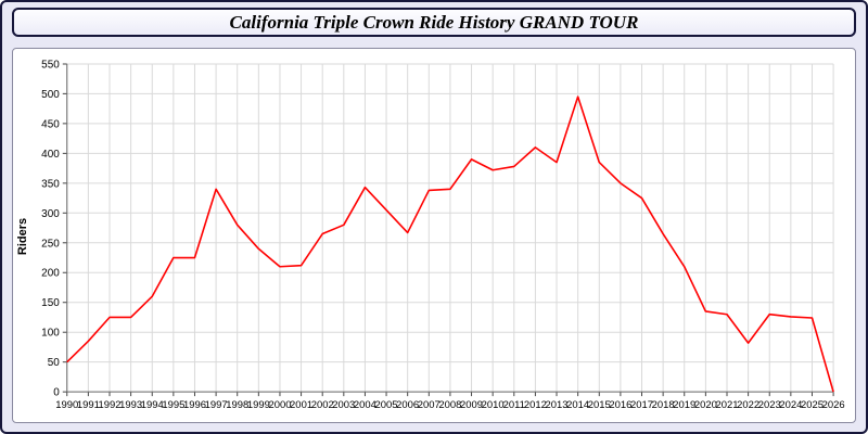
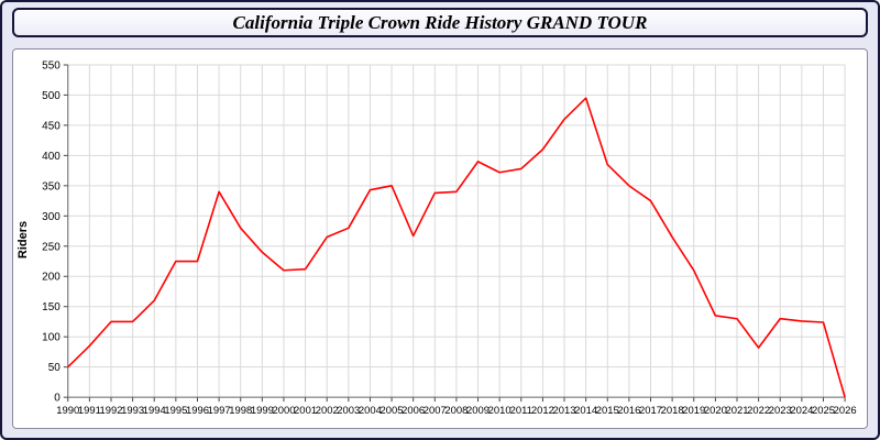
2005: 300 -> 350
2013: 380 -> 460
